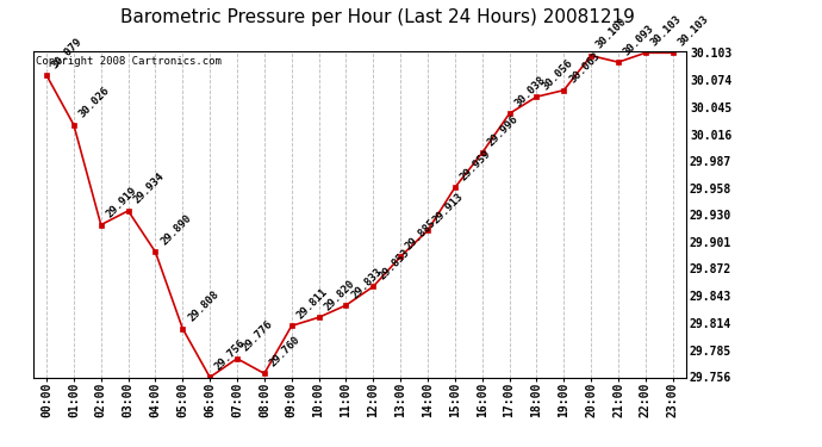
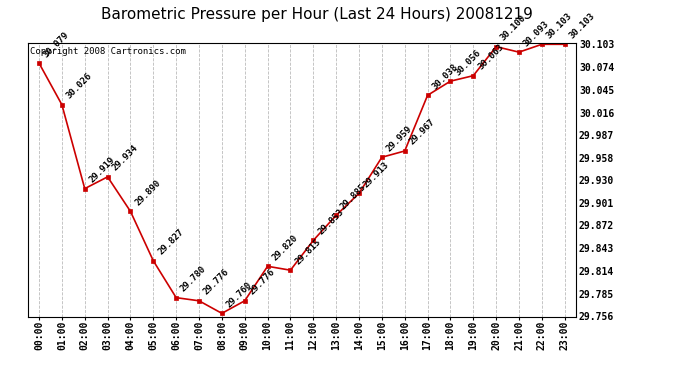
05:00: 29.808 -> 29.827
06:00: 29.756 -> 29.780
09:00: 29.811 -> 29.776
11:00: 29.833 -> 29.815
16:00: 29.996 -> 29.967
